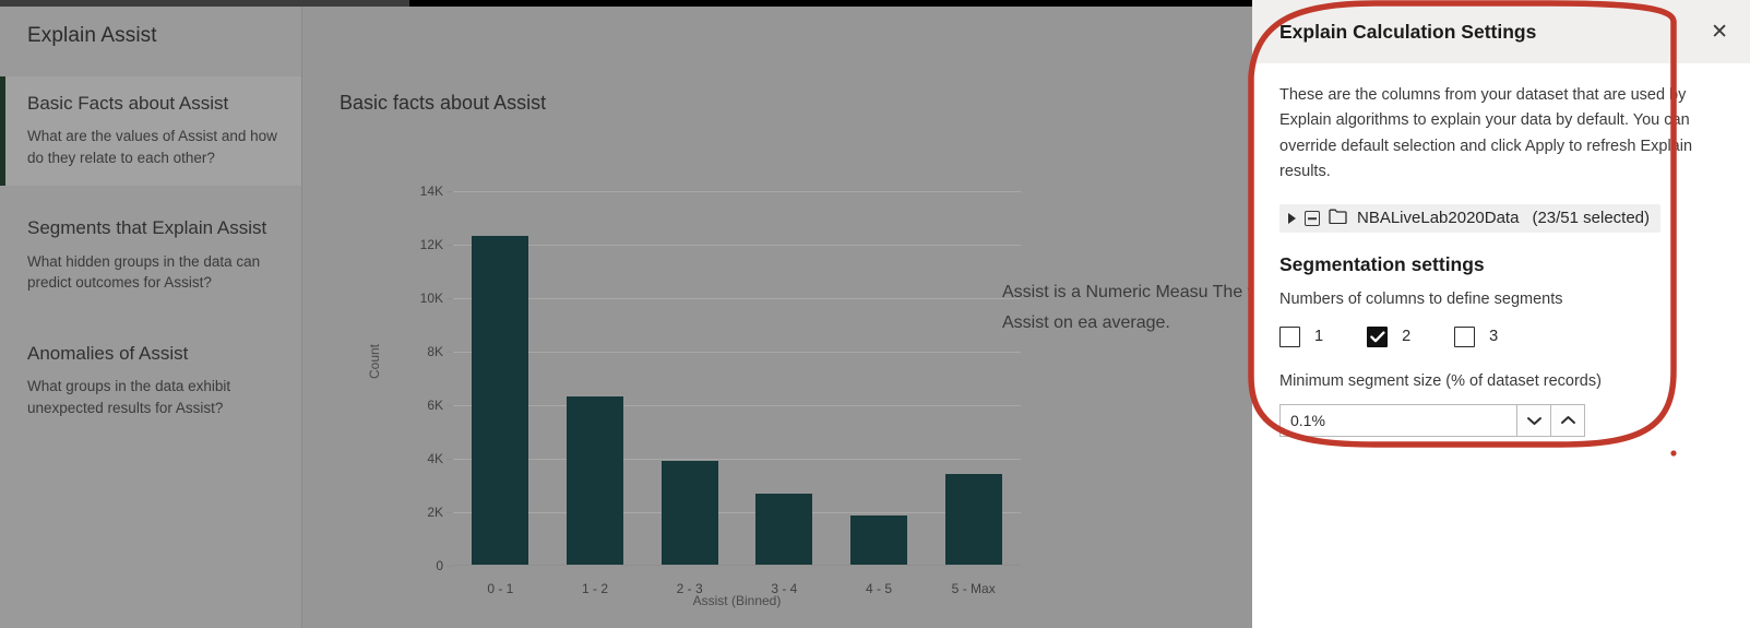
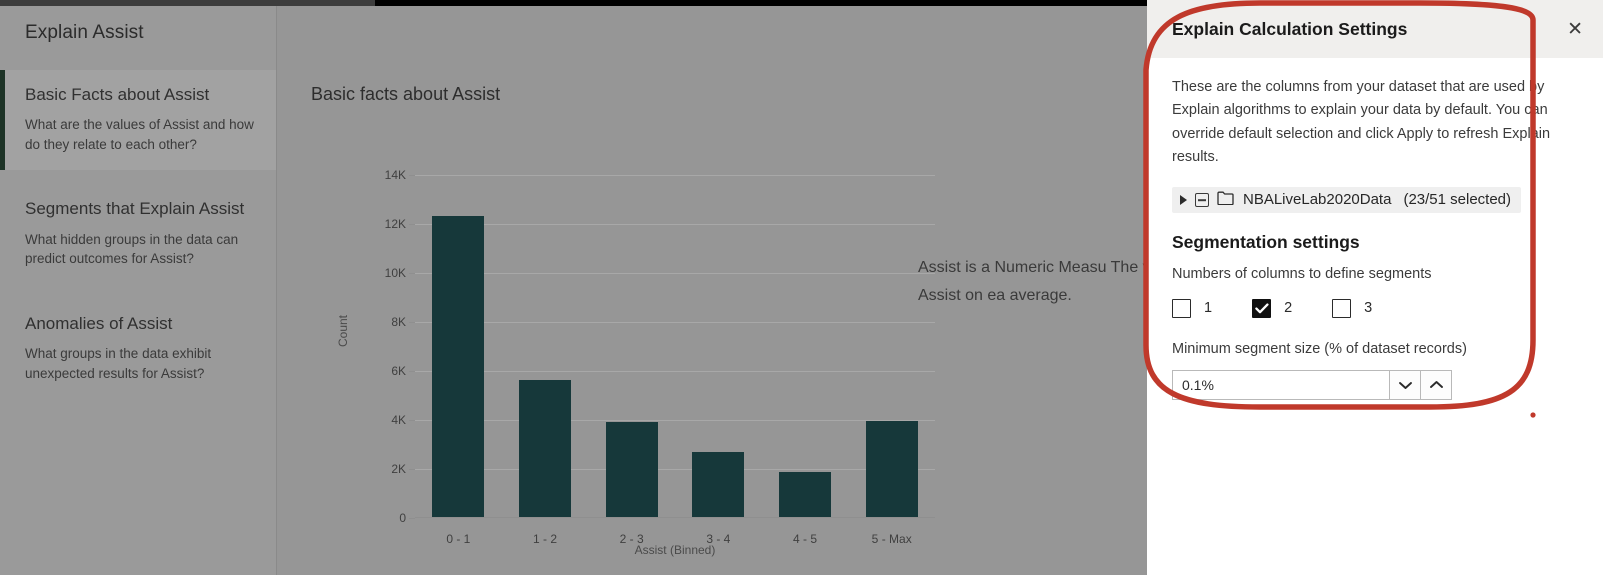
1 - 2: 6.3K -> 5.6K
5 - Max: 3.4K -> 3.9K
